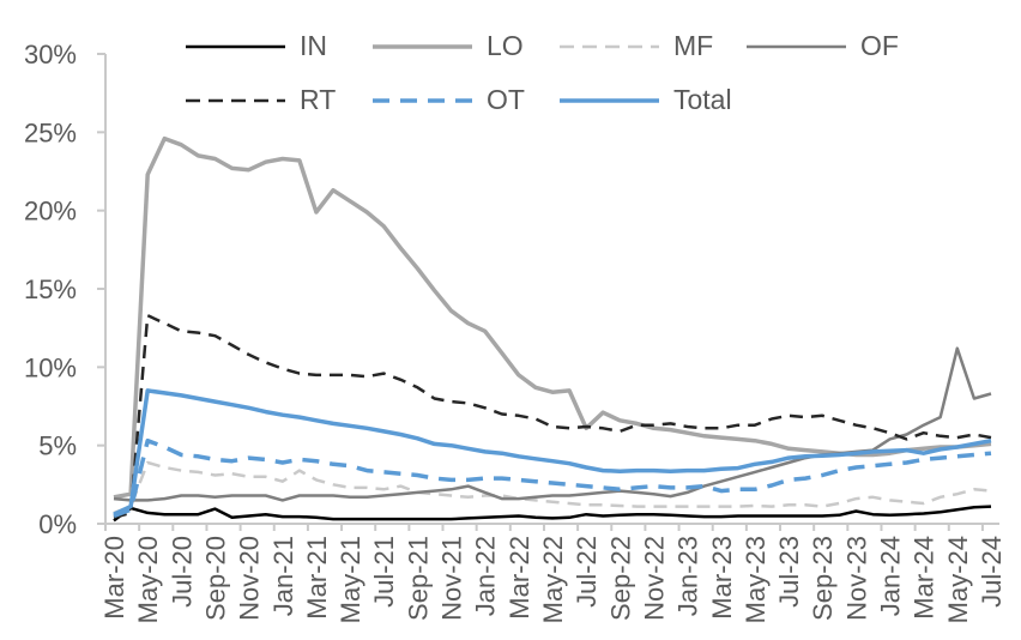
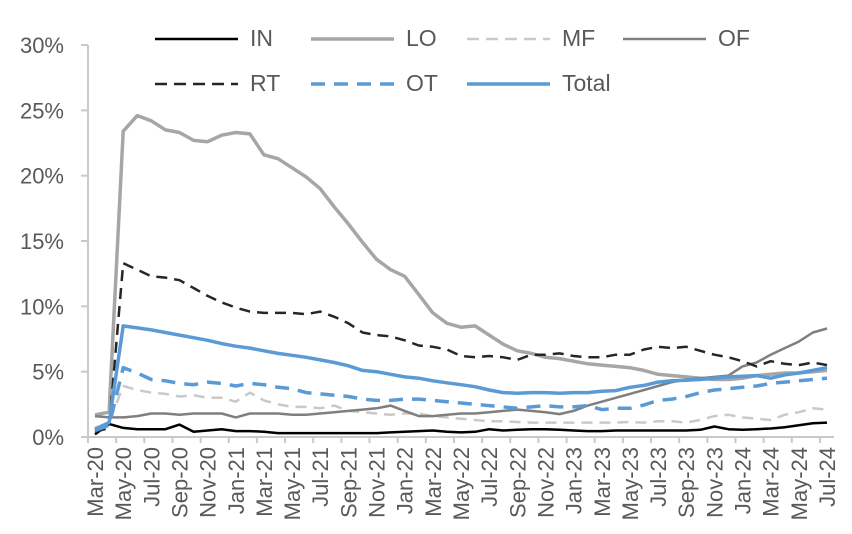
LO/May-20: 22.3% -> 23.4%
LO/Mar-21: 19.9% -> 21.6%
LO/Jul-22: 6.1% -> 7.8%
OF/May-24: 11.2% -> 7.3%
